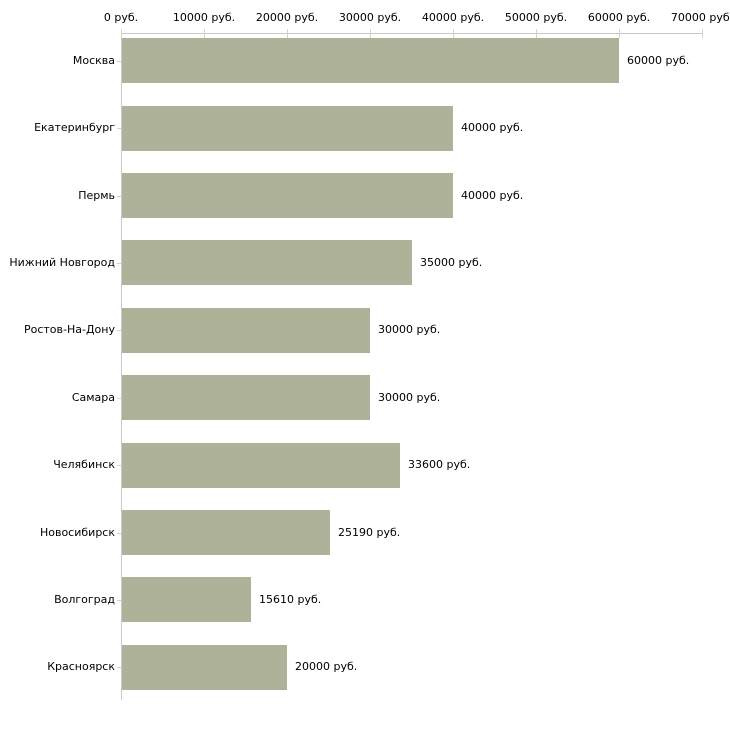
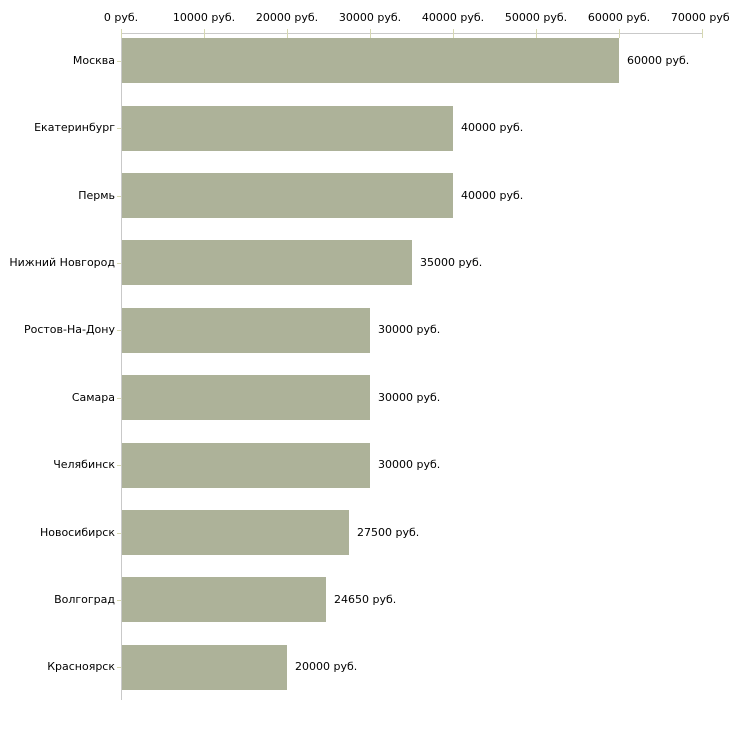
Челябинск: 33600 -> 30000
Новосибирск: 25190 -> 27500
Волгоград: 15610 -> 24650
